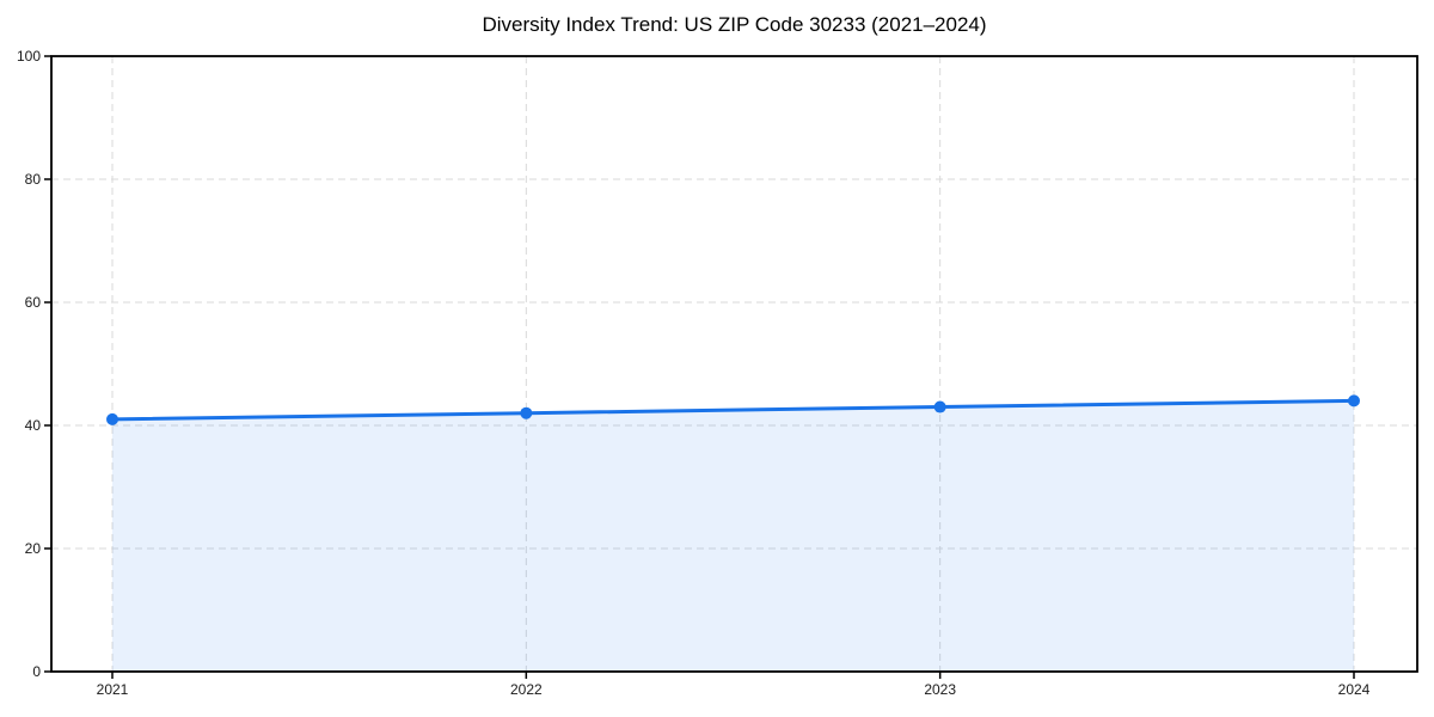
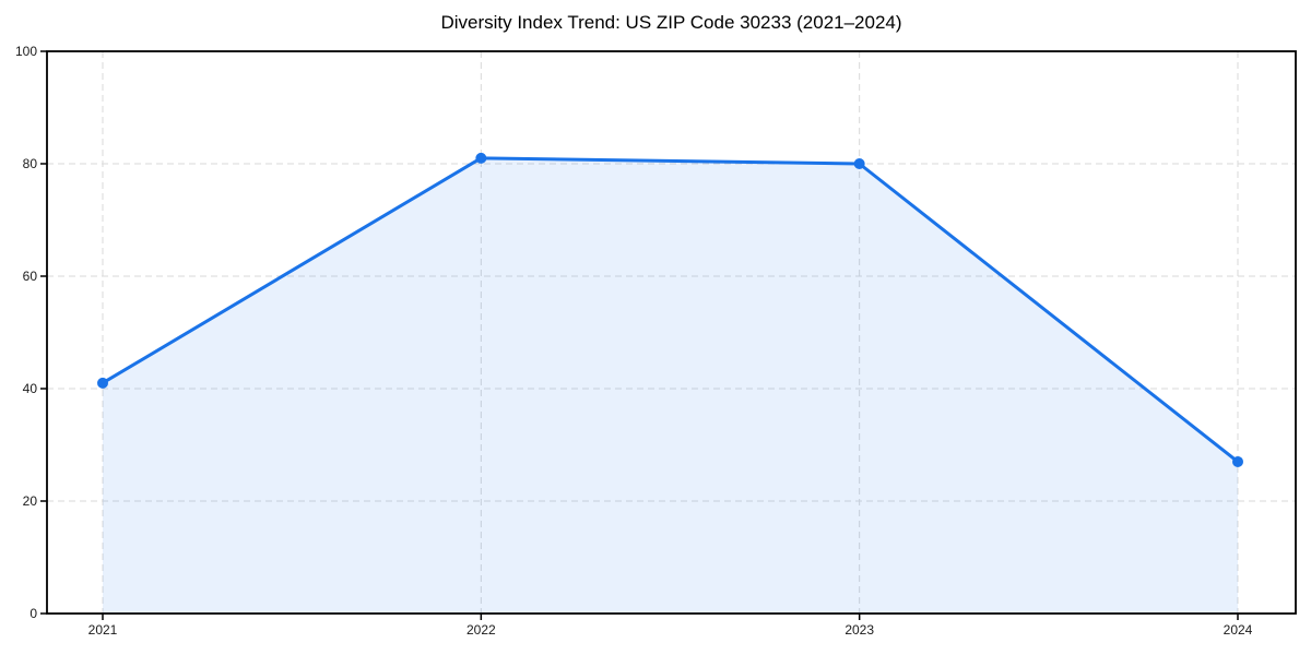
2022: 42 -> 81
2023: 43 -> 80
2024: 44 -> 27
